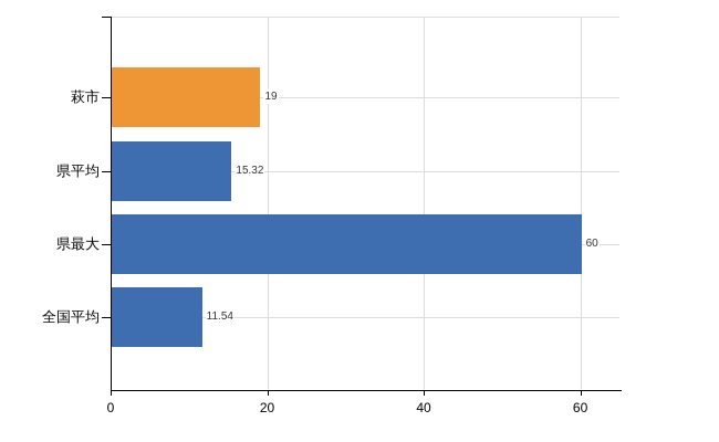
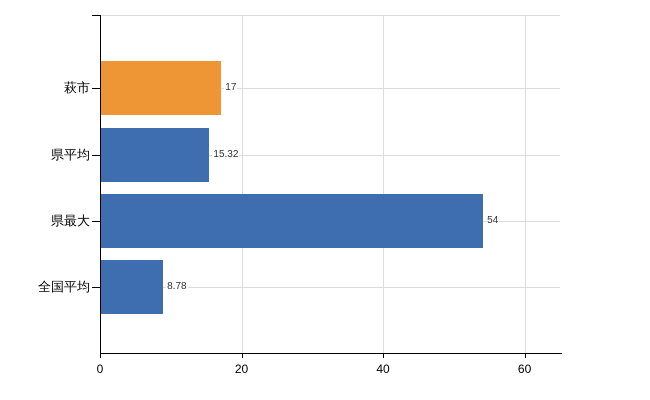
萩市: 19 -> 17
県最大: 60 -> 54
全国平均: 11.54 -> 8.78
